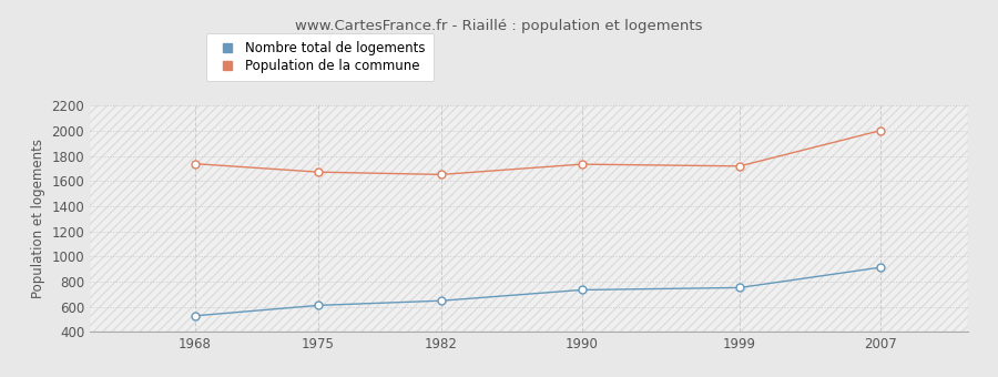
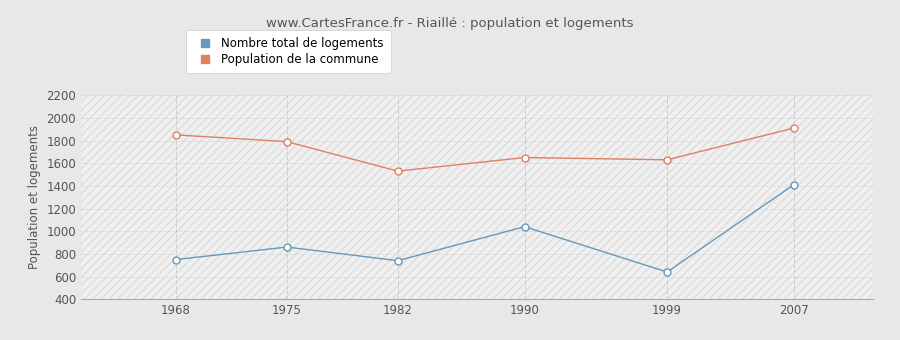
Nombre total de logements/1968: 530 -> 750
Population de la commune/1968: 1740 -> 1850
Nombre total de logements/1975: 610 -> 860
Population de la commune/1975: 1670 -> 1790
Nombre total de logements/1982: 650 -> 740
Population de la commune/1982: 1650 -> 1530
Nombre total de logements/1990: 730 -> 1040
Population de la commune/1990: 1730 -> 1650
Nombre total de logements/1999: 750 -> 640
Population de la commune/1999: 1720 -> 1630
Nombre total de logements/2007: 910 -> 1410
Population de la commune/2007: 2000 -> 1910
